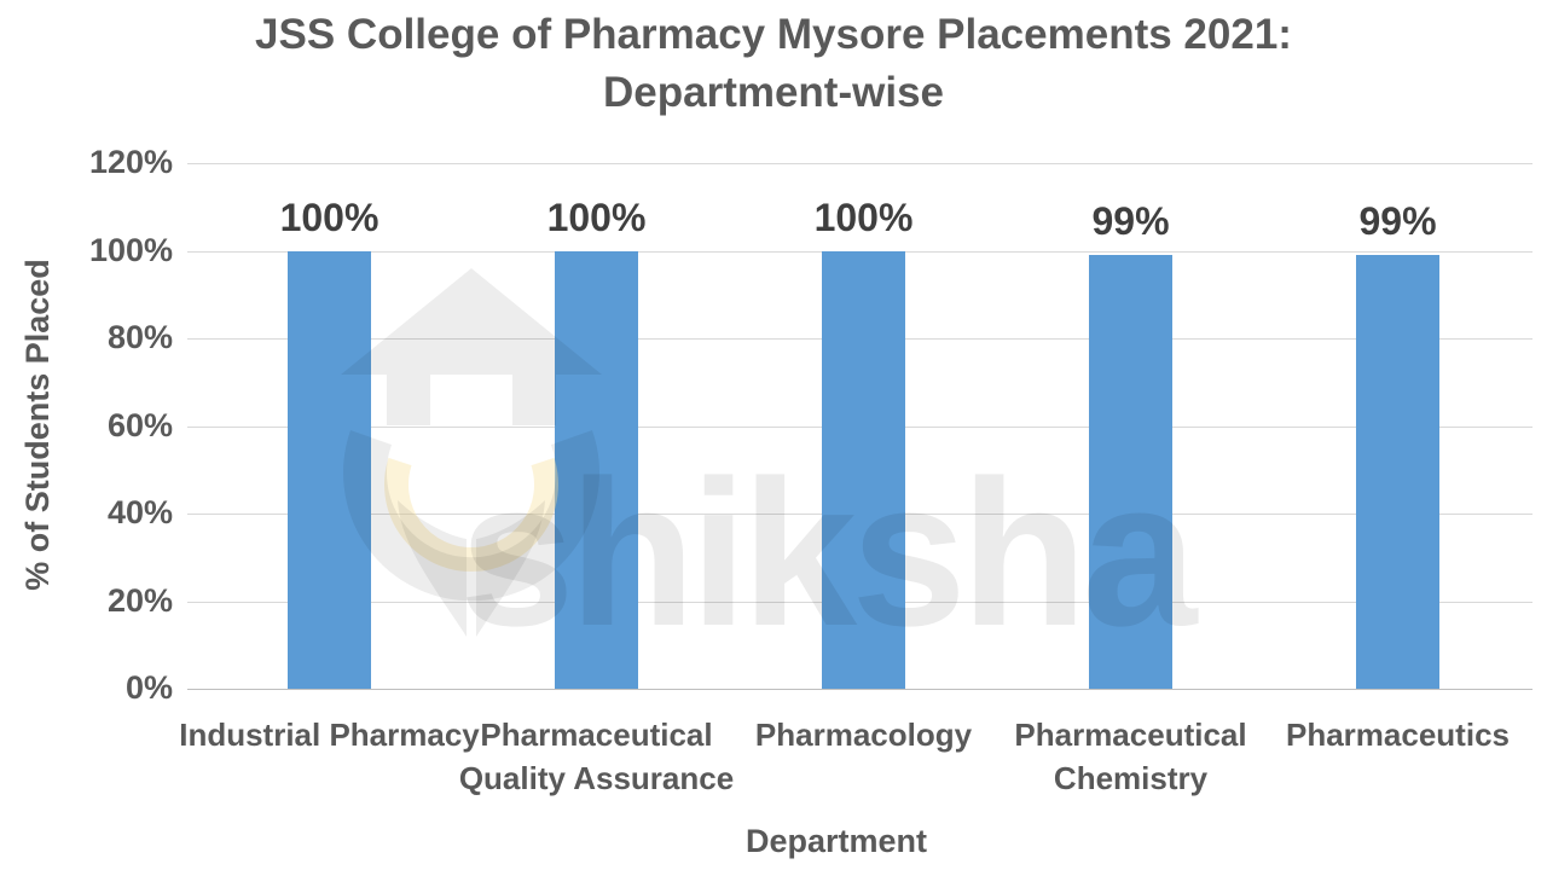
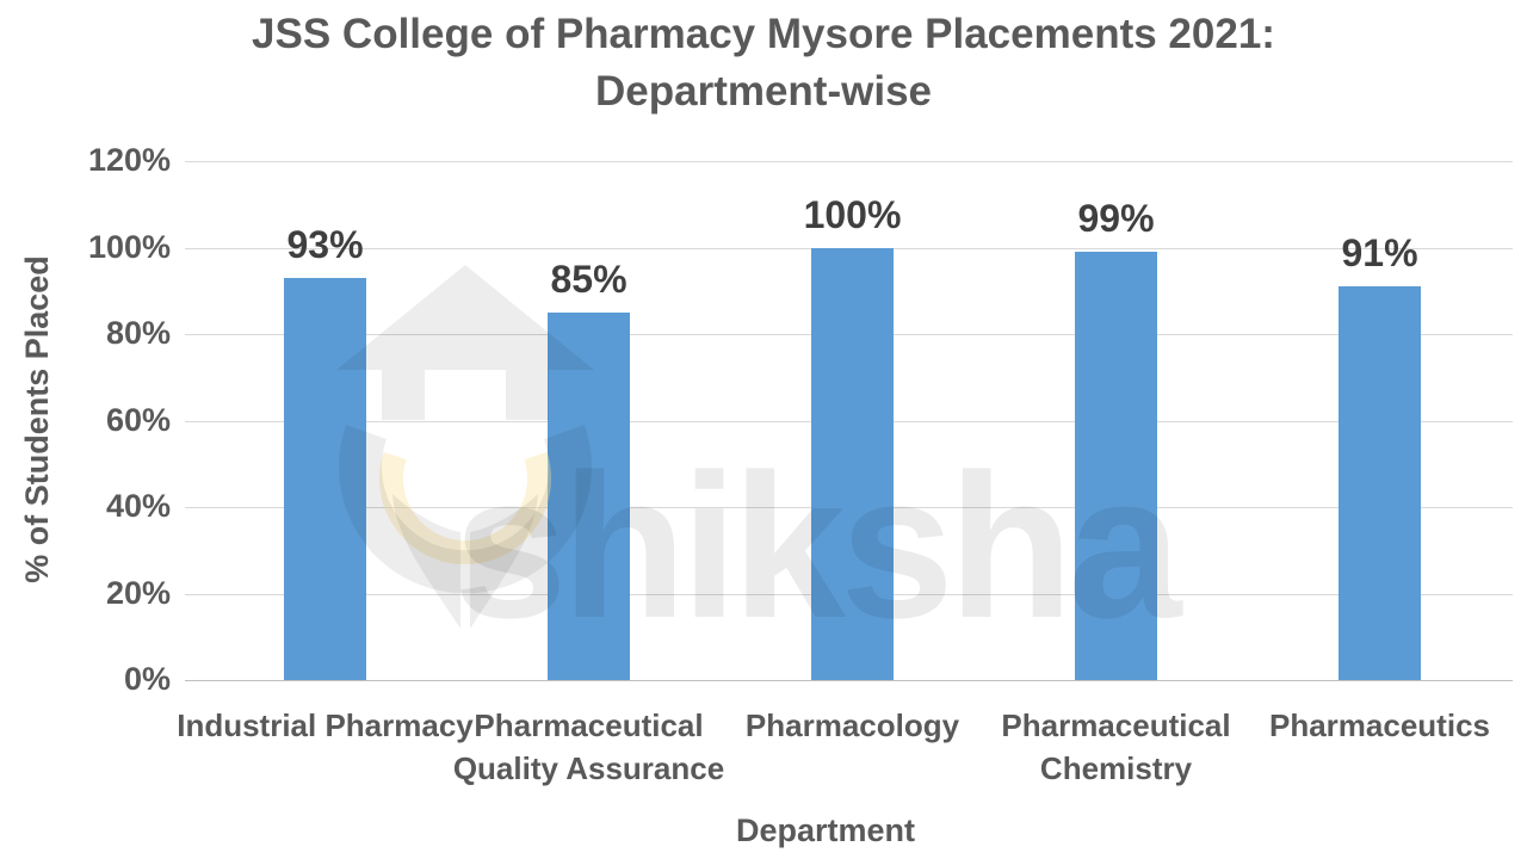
Industrial Pharmacy: 100% -> 93%
Pharmaceutical Quality Assurance: 100% -> 85%
Pharmaceutics: 99% -> 91%
